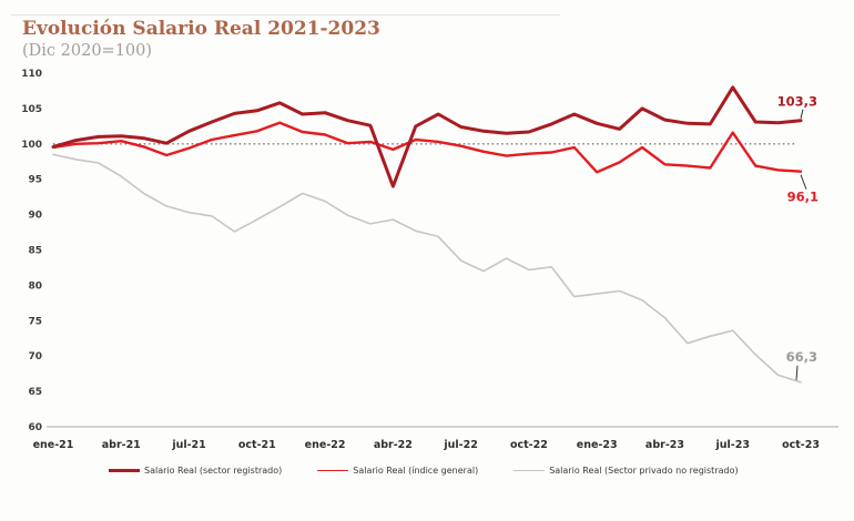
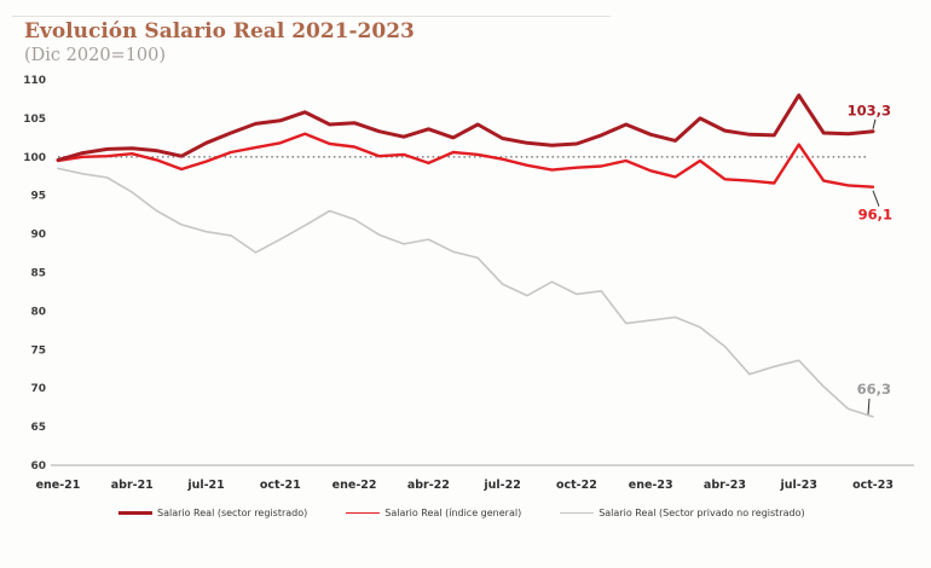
Salario Real (sector registrado)/abr-22: 94 -> 104
Salario Real (índice general)/ene-23: 96 -> 98
